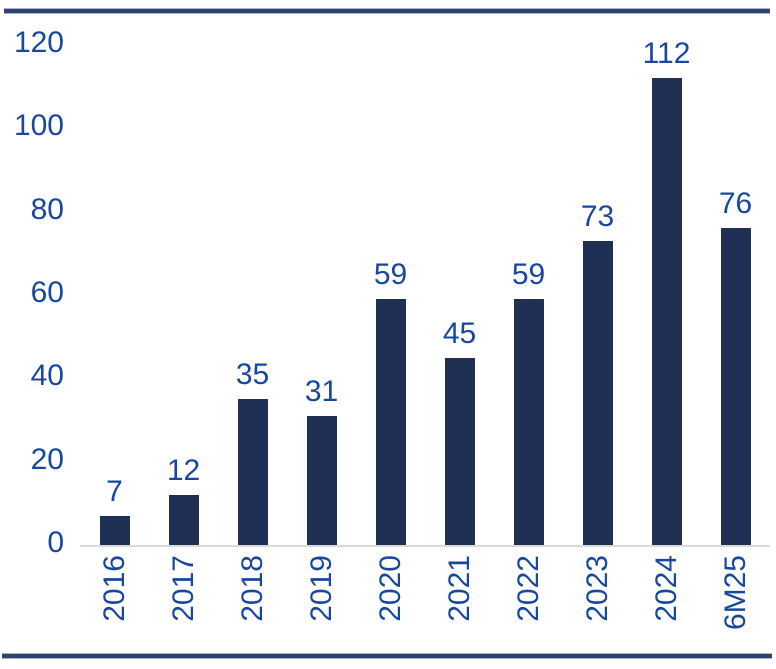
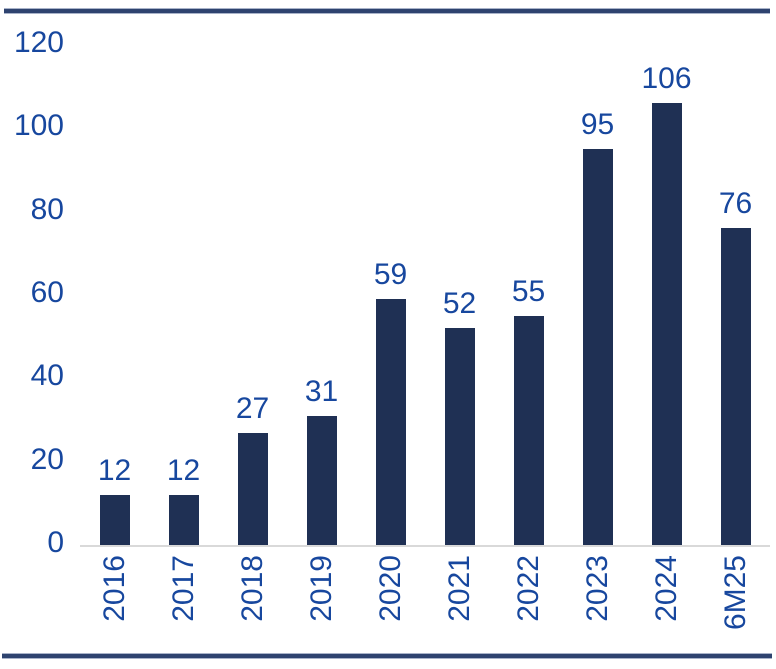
2016: 7 -> 12
2018: 35 -> 27
2021: 45 -> 52
2022: 59 -> 55
2023: 73 -> 95
2024: 112 -> 106
